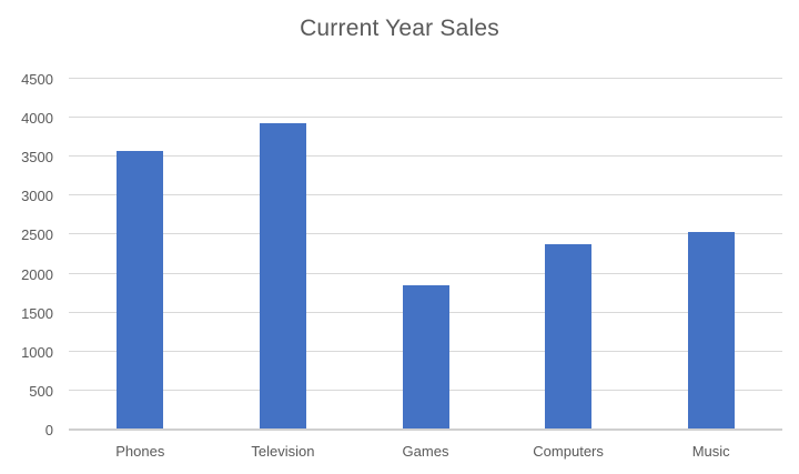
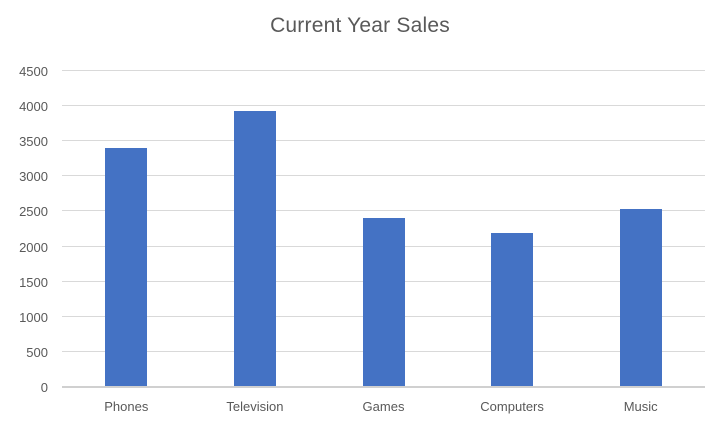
Phones: 3600 -> 3400
Games: 1800 -> 2400
Computers: 2400 -> 2200
